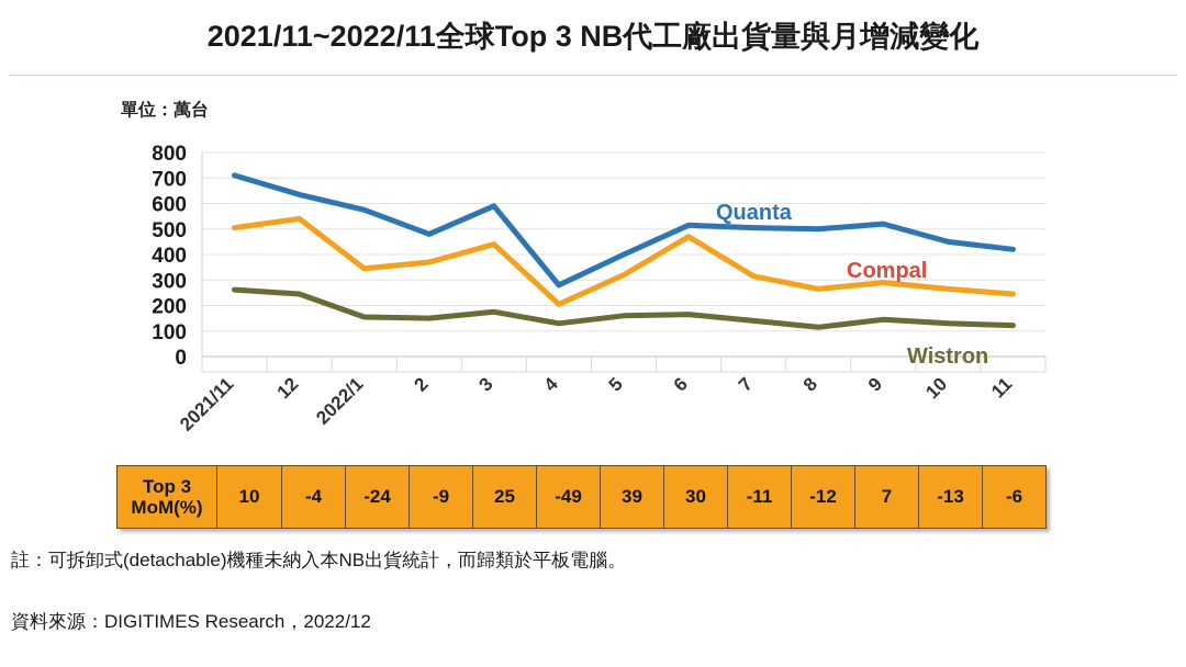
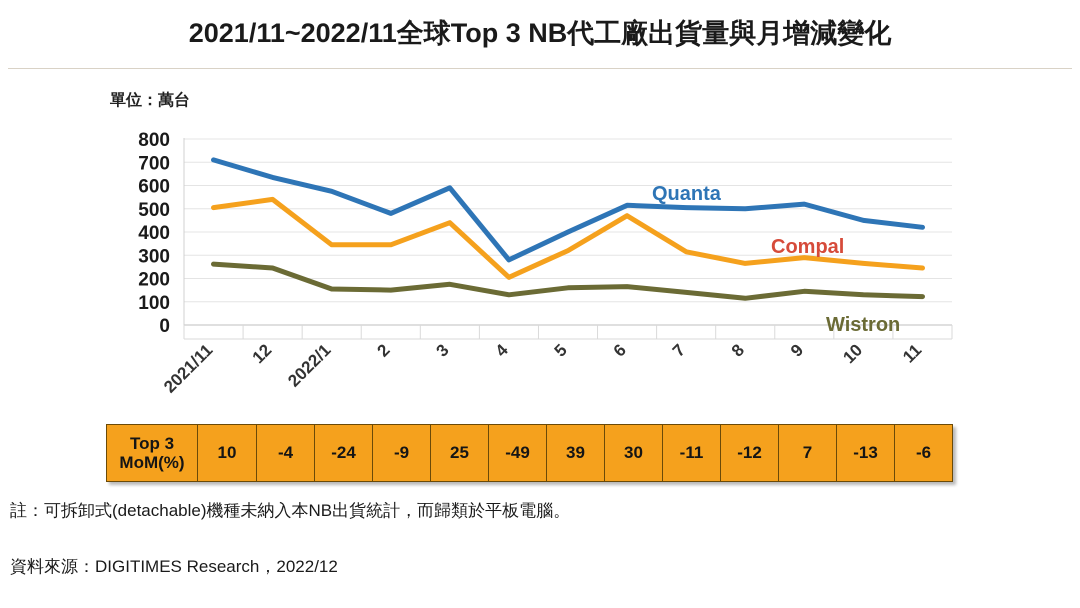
Compal/2: 370 -> 340
